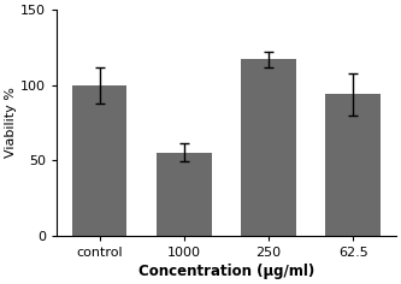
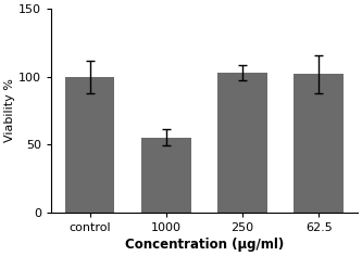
250: 117 -> 103
62.5: 94 -> 102
